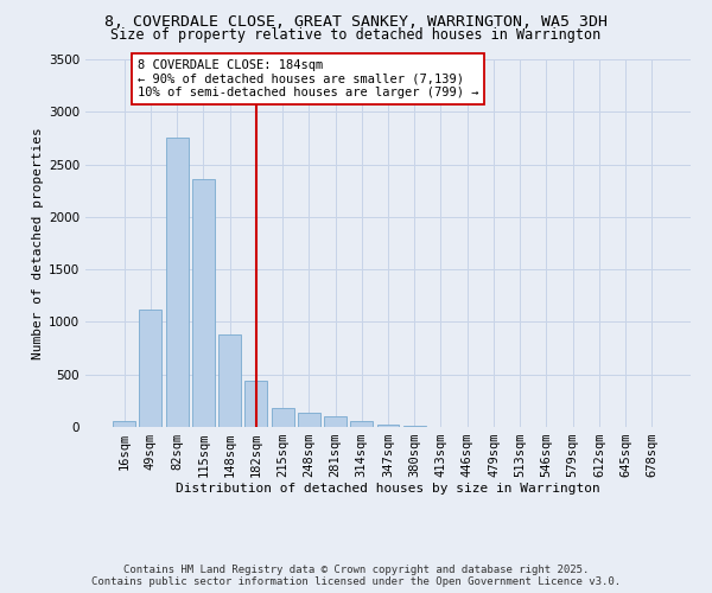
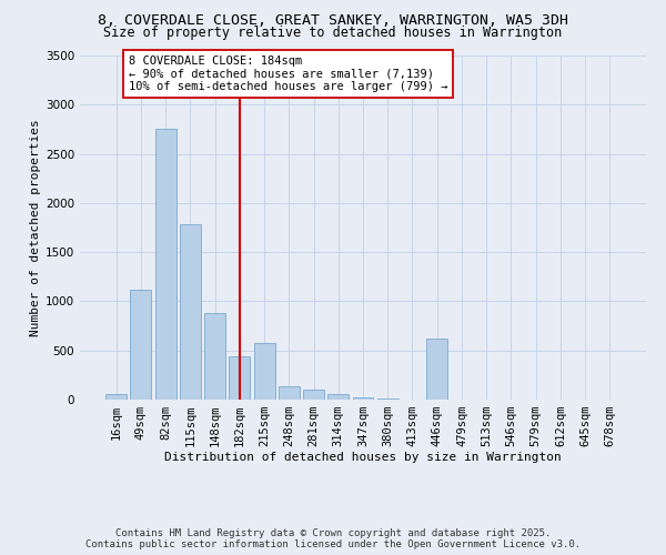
115sqm: 2360 -> 1780
215sqm: 180 -> 580
446sqm: 0 -> 620
